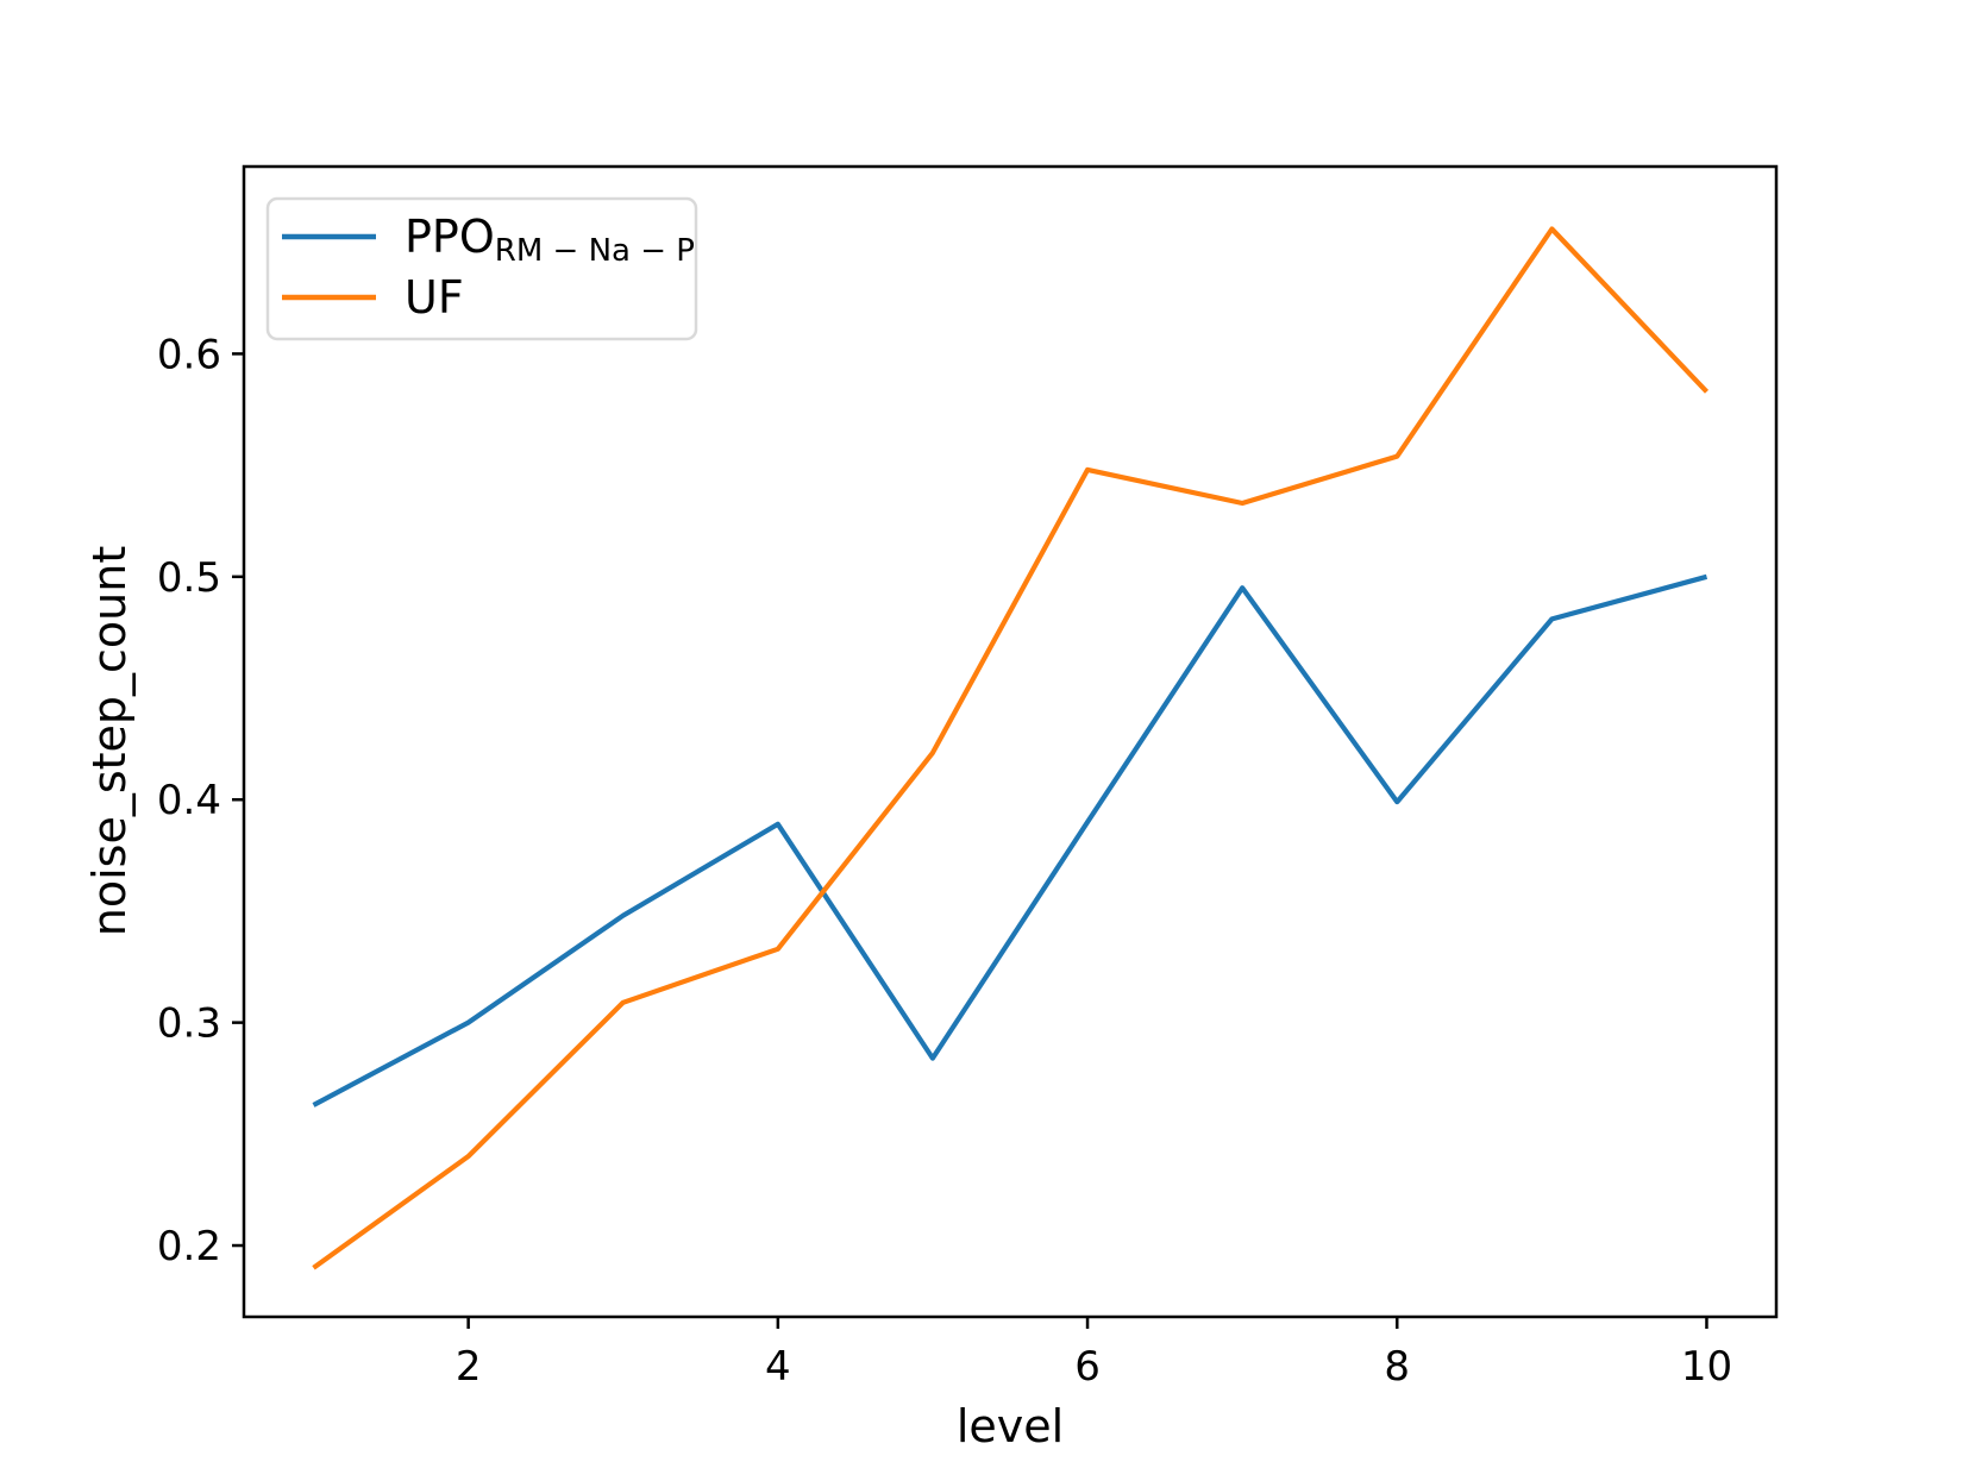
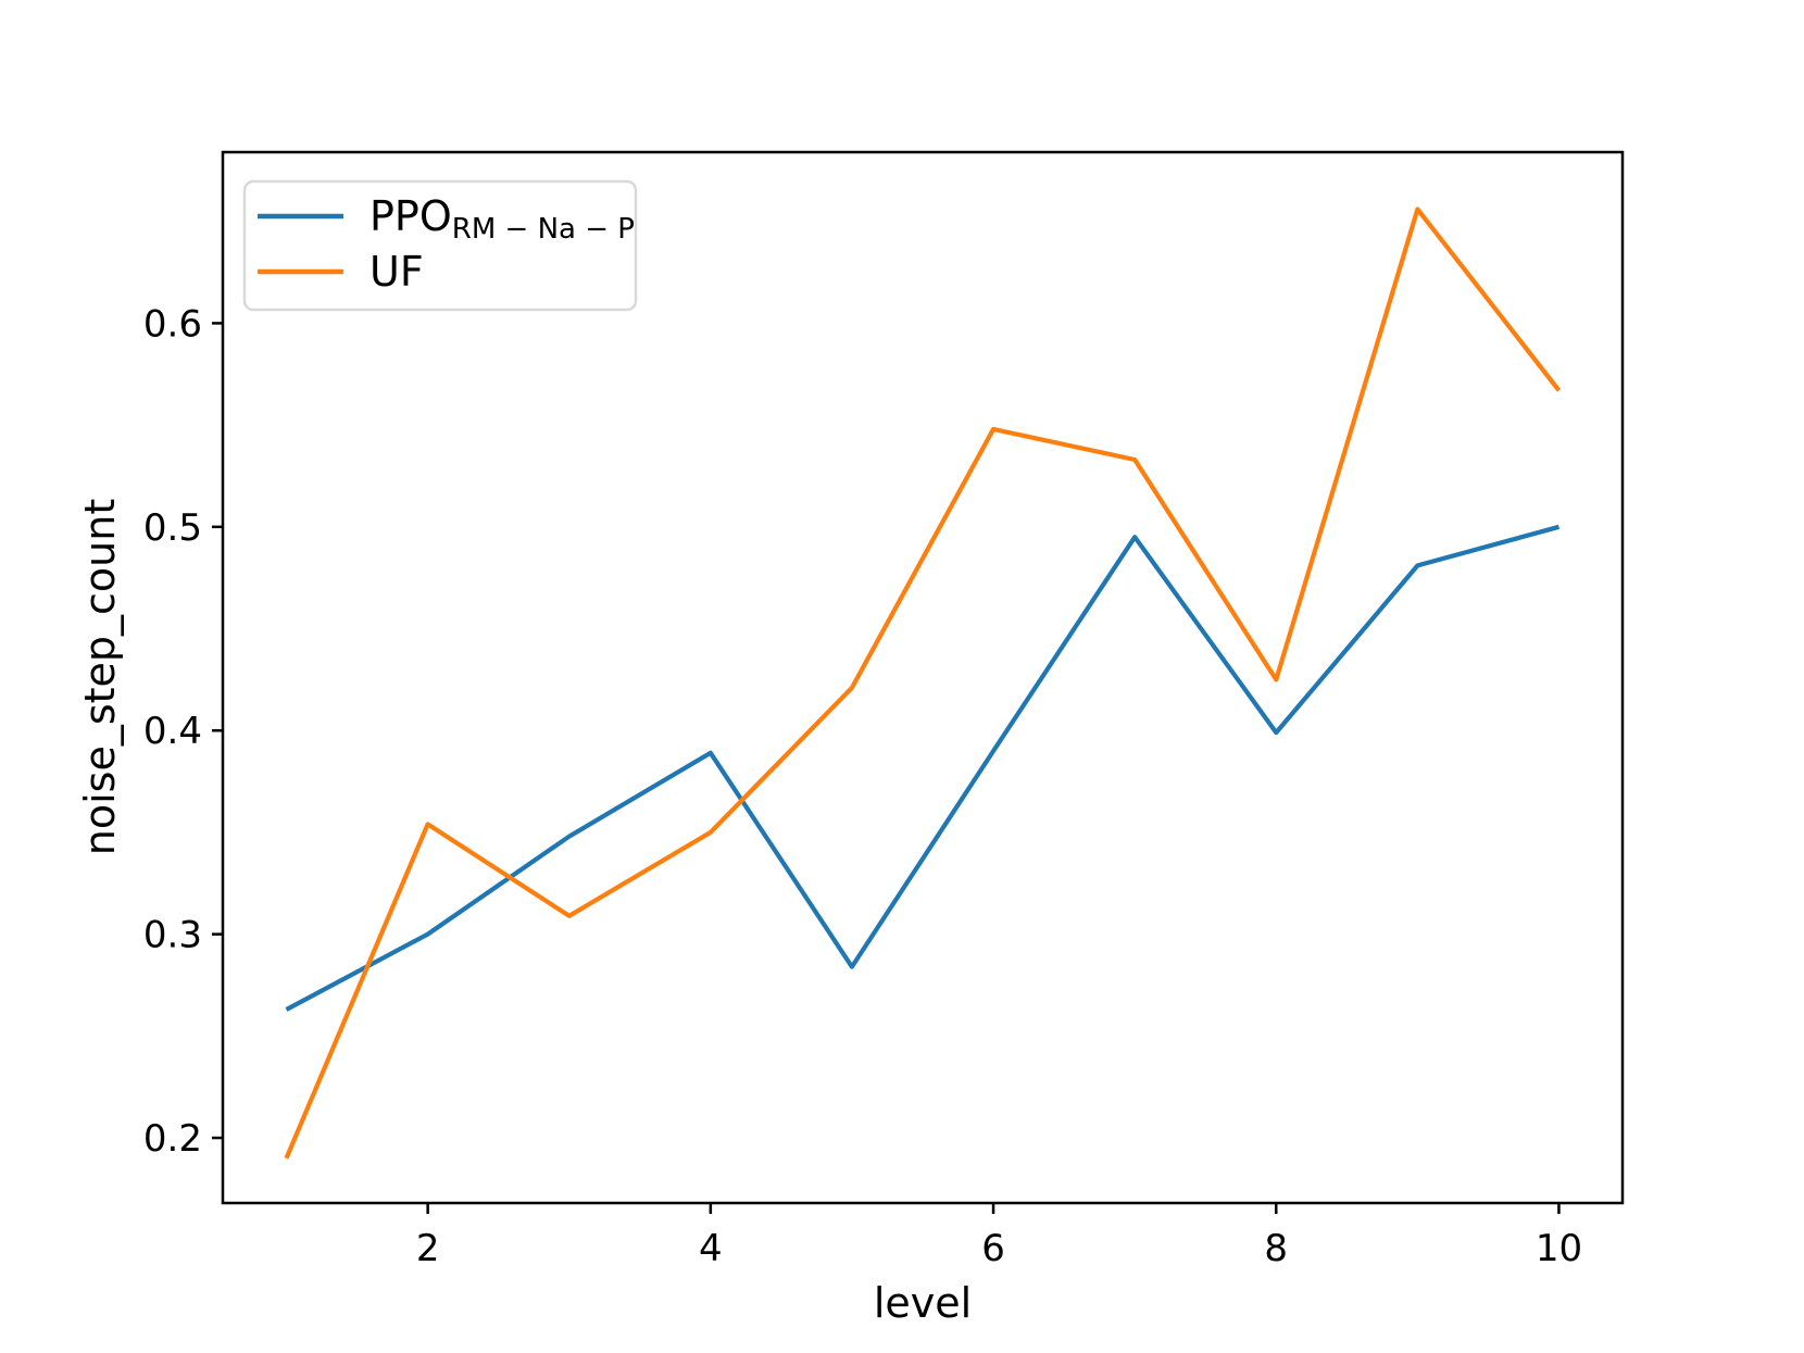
UF/2: 0.240 -> 0.354
UF/4: 0.333 -> 0.350
UF/8: 0.554 -> 0.425
UF/10: 0.583 -> 0.567
